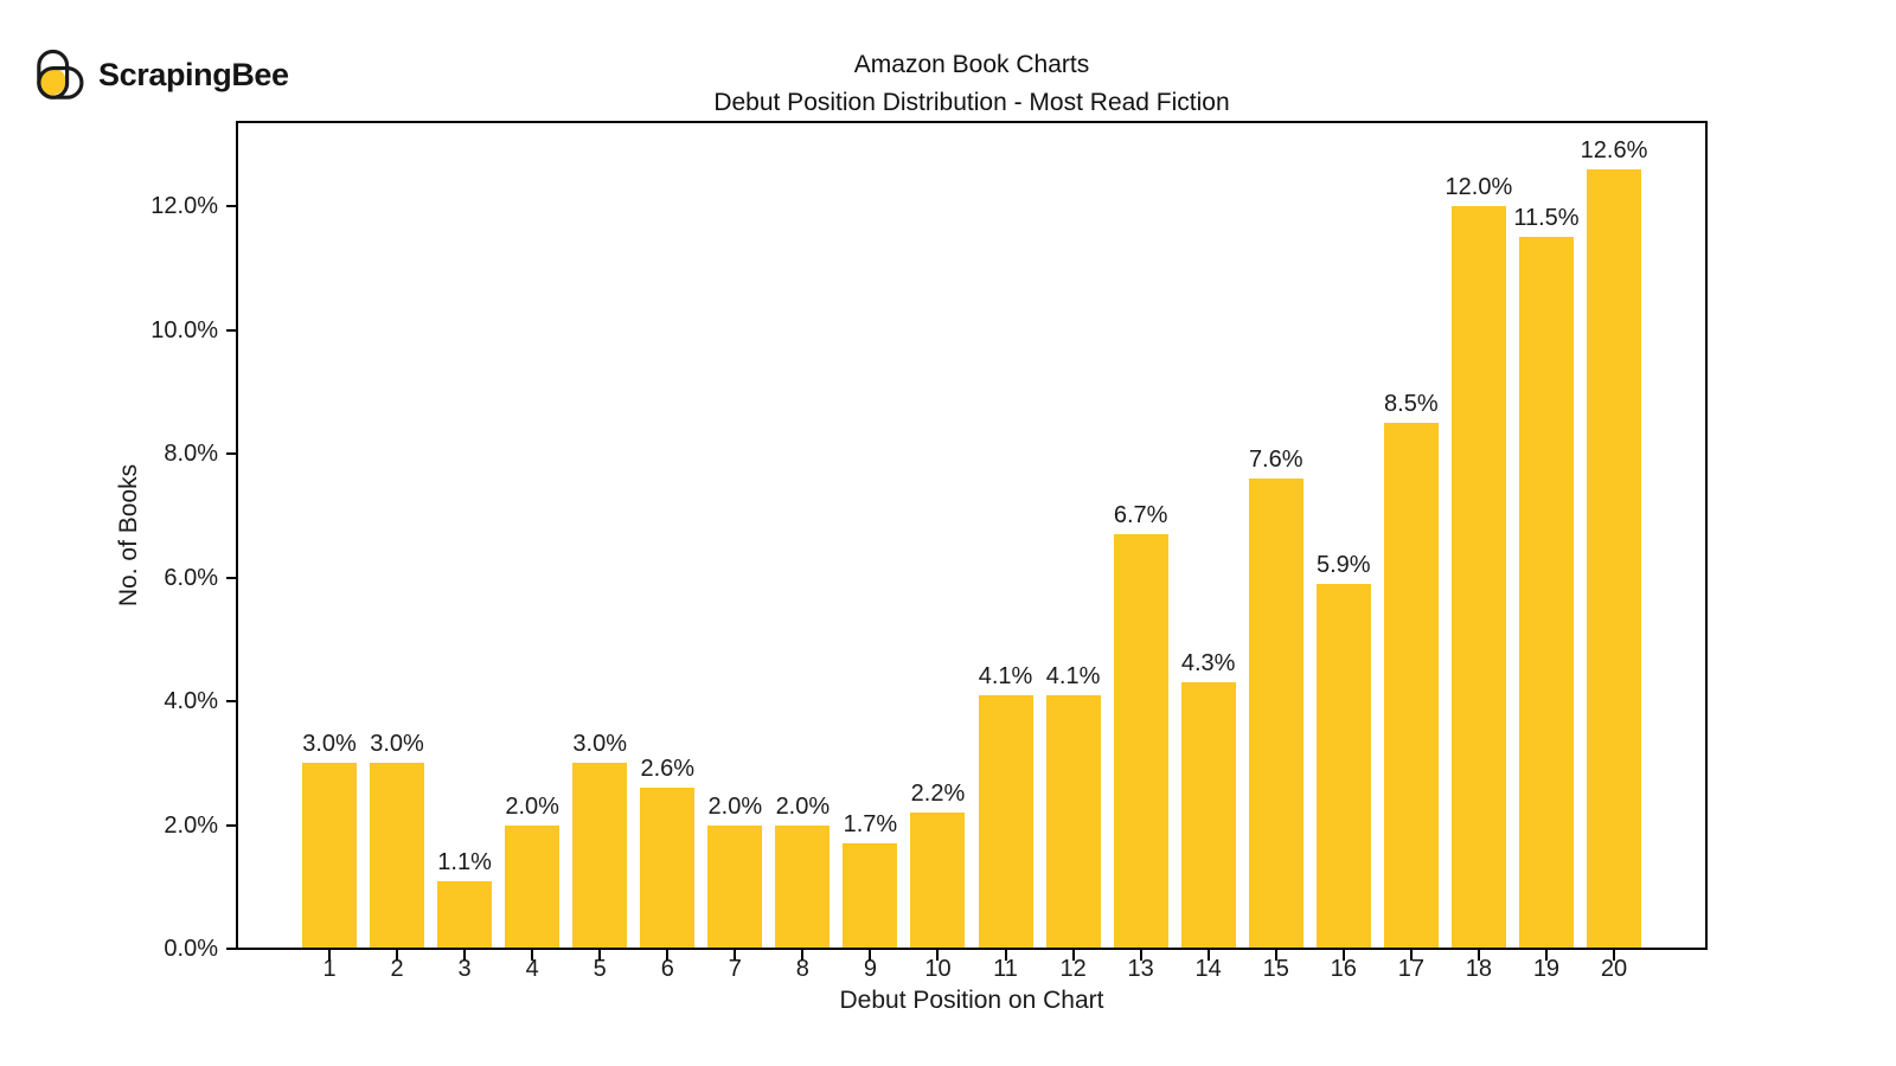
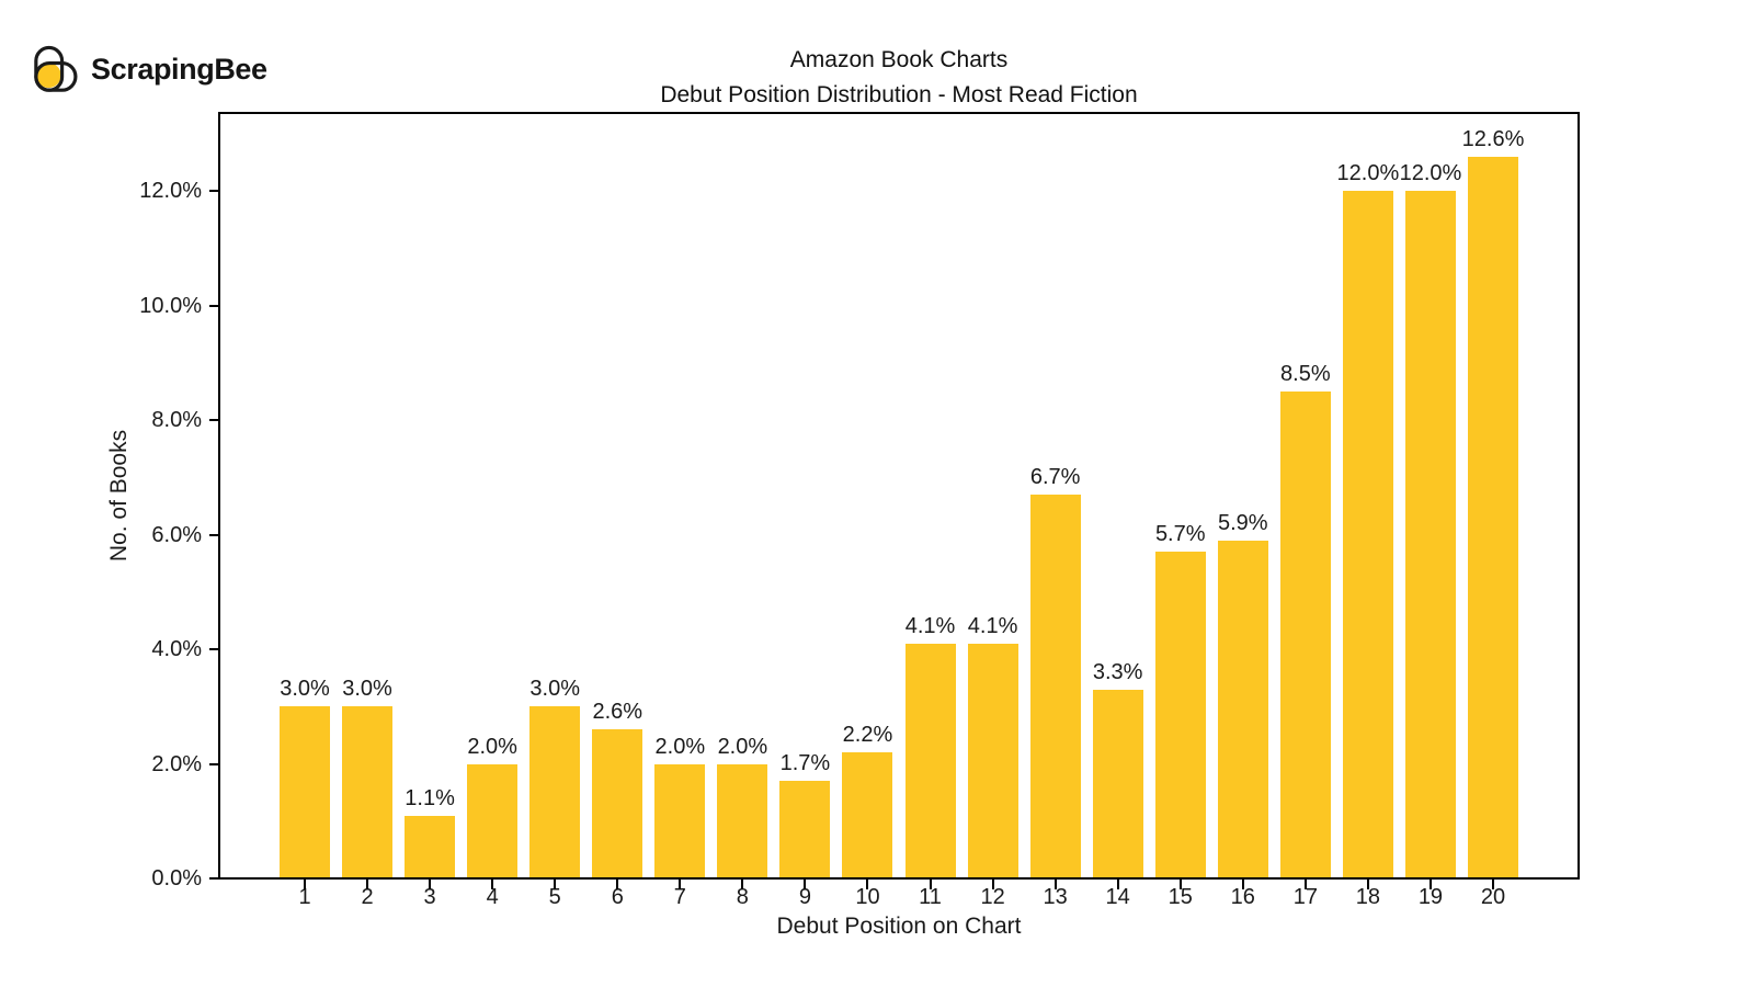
14: 4.3% -> 3.3%
15: 7.6% -> 5.7%
19: 11.5% -> 12.0%
